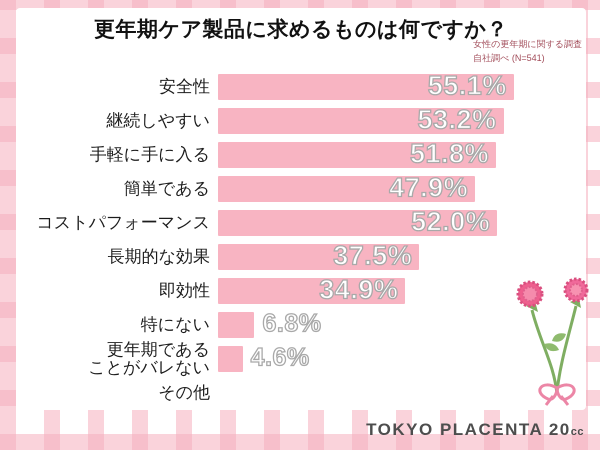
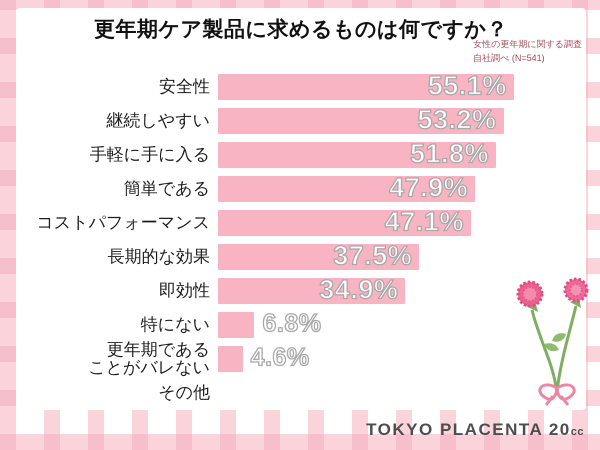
コストパフォーマンス: 52.0% -> 47.1%
